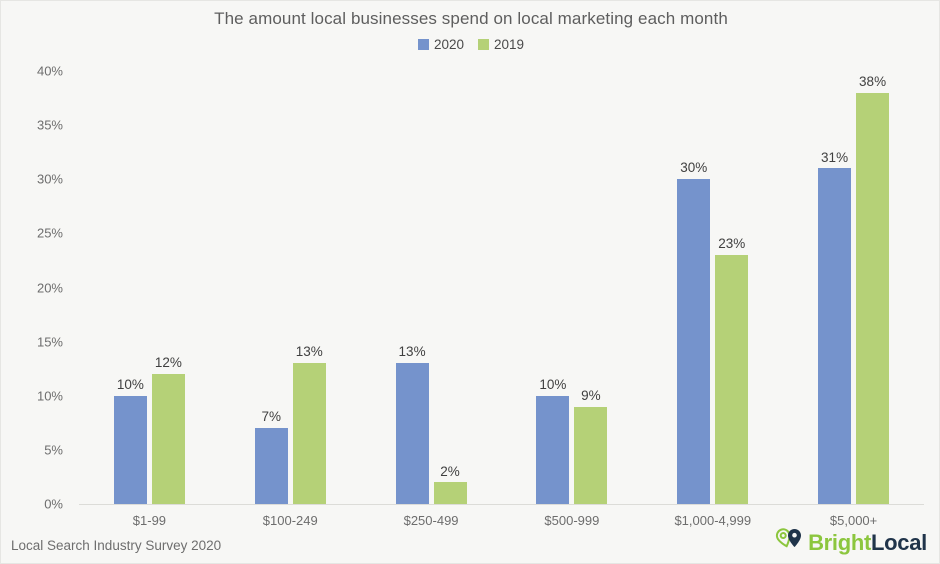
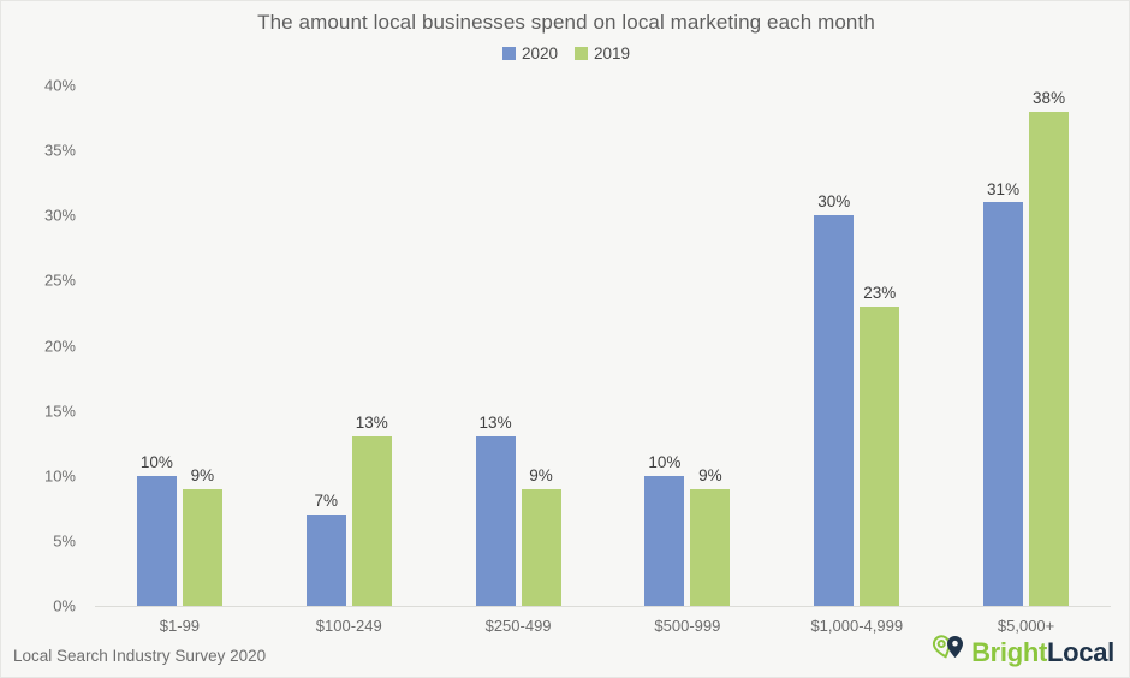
2019/$1-99: 12% -> 9%
2019/$250-499: 2% -> 9%
